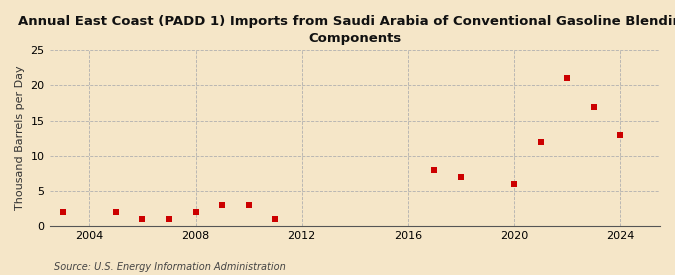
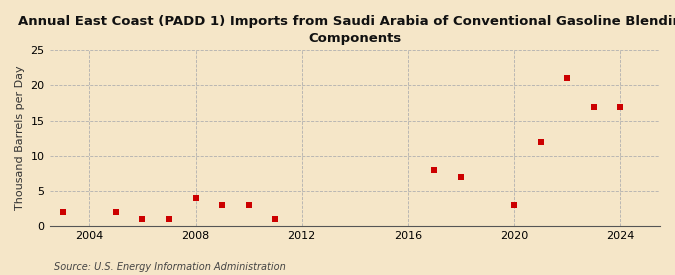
2008: 2 -> 4
2020: 6 -> 3
2024: 13 -> 17
